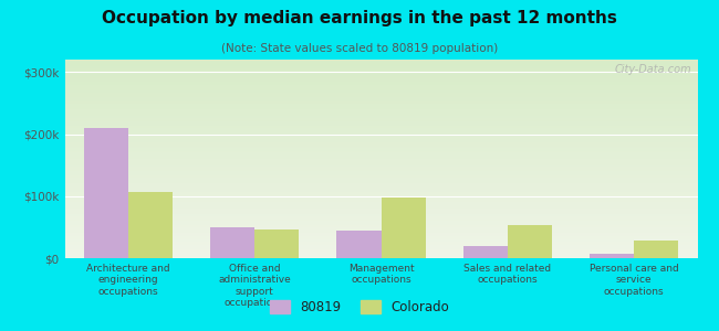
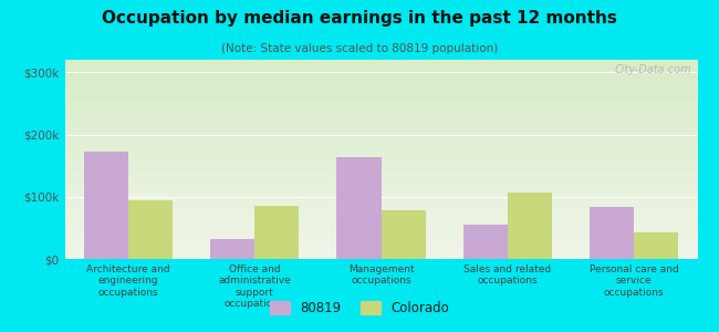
80819/Architecture and engineering occupations: $210k -> $172k
Colorado/Architecture and engineering occupations: $107k -> $94k
80819/Office and administrative support occupations: $50k -> $32k
Colorado/Office and administrative support occupations: $46k -> $86k
80819/Management occupations: $45k -> $164k
Colorado/Management occupations: $97k -> $78k
80819/Sales and related occupations: $20k -> $56k
Colorado/Sales and related occupations: $53k -> $106k
80819/Personal care and service occupations: $8k -> $84k
Colorado/Personal care and service occupations: $28k -> $42k
